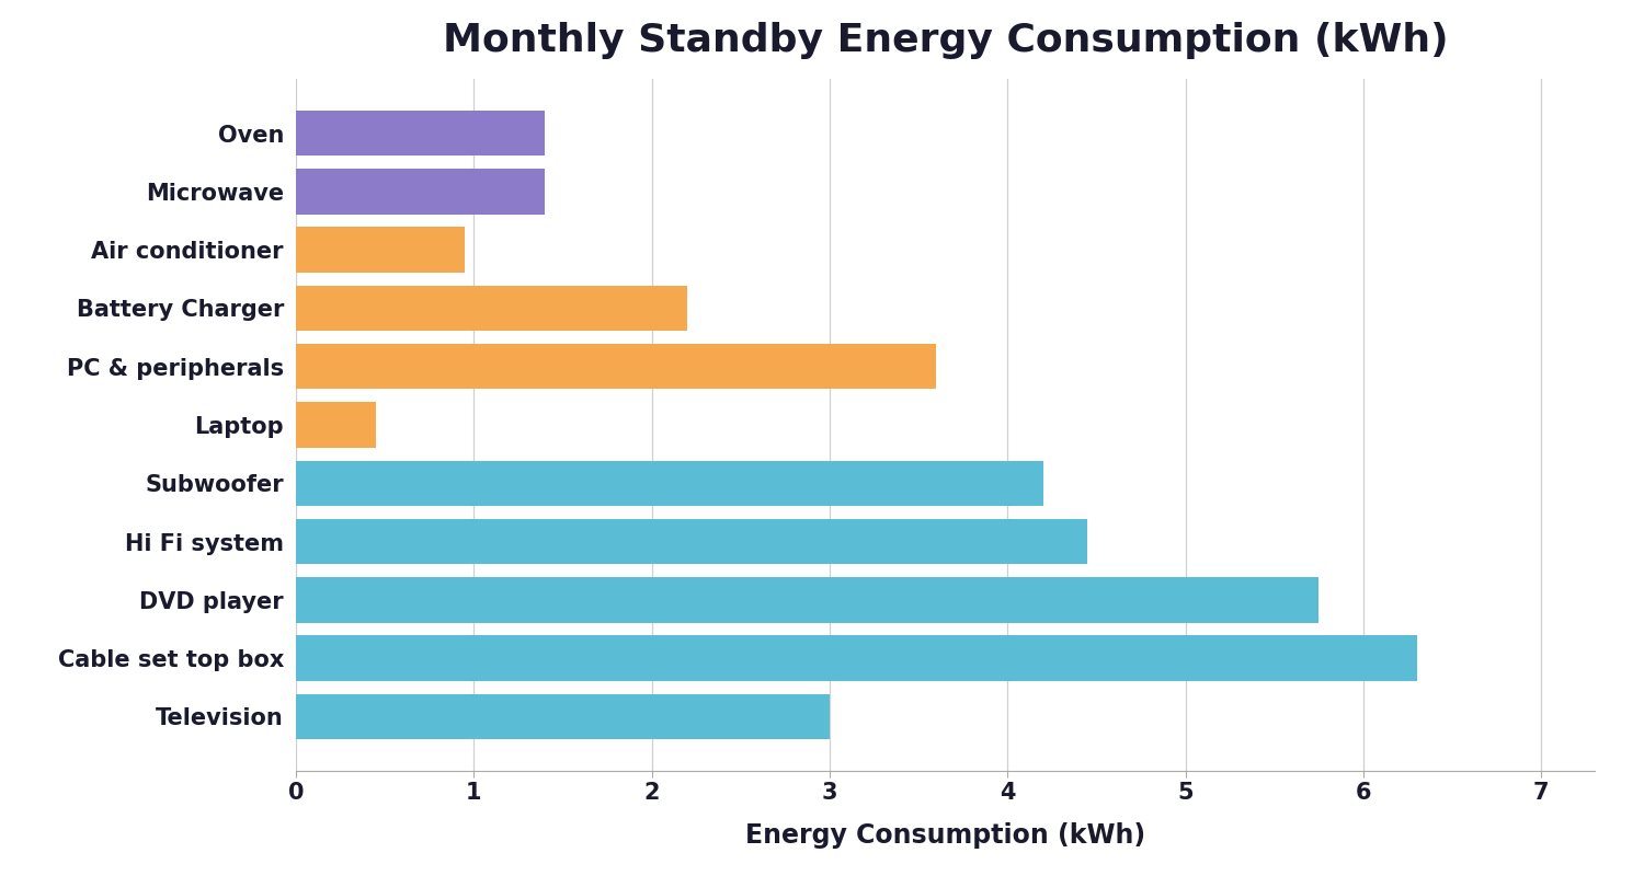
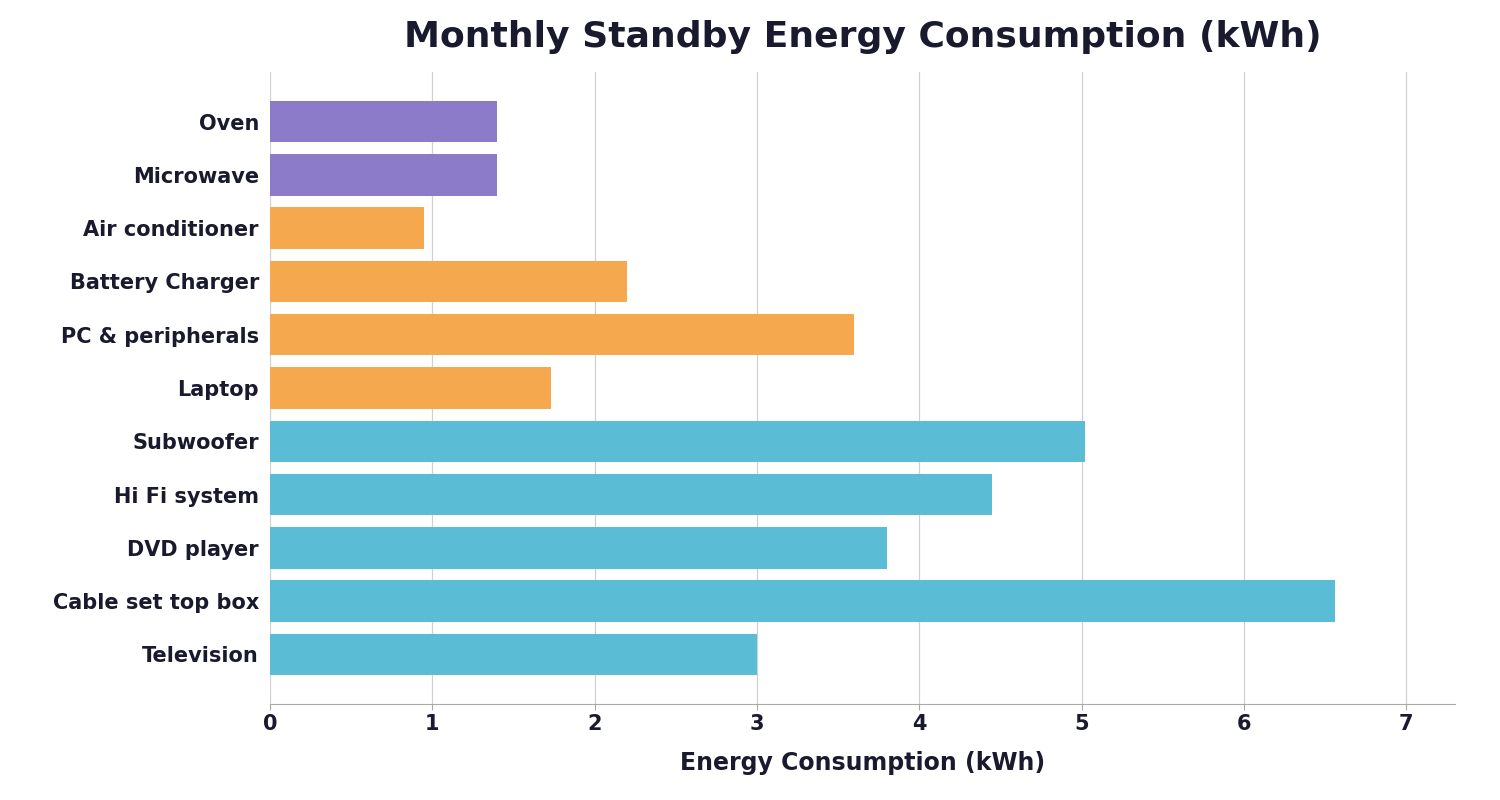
Laptop: 0.45 -> 1.73
Subwoofer: 4.20 -> 5.02
DVD player: 5.75 -> 3.80
Cable set top box: 6.30 -> 6.56
